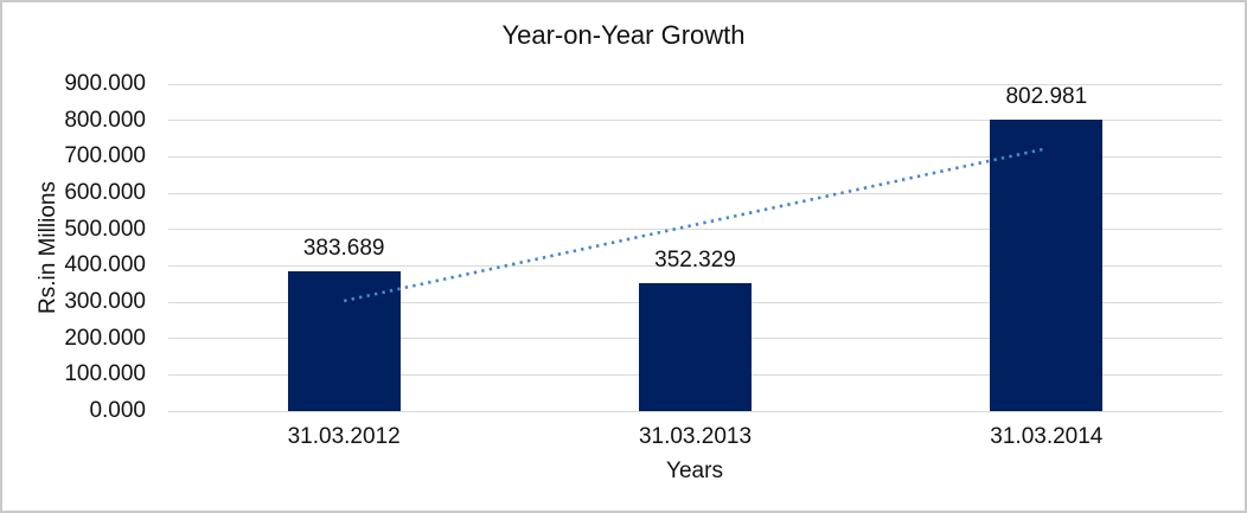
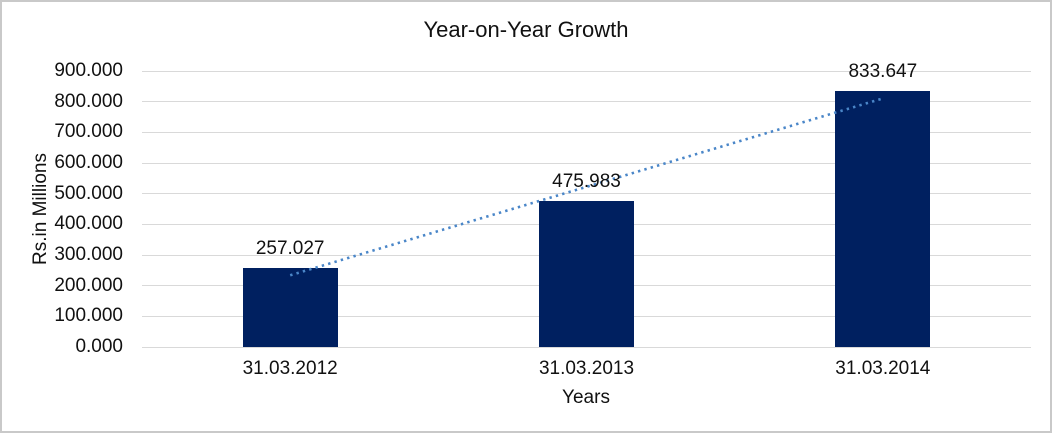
31.03.2012: 383.689 -> 257.027
31.03.2013: 352.329 -> 475.983
31.03.2014: 802.981 -> 833.647
